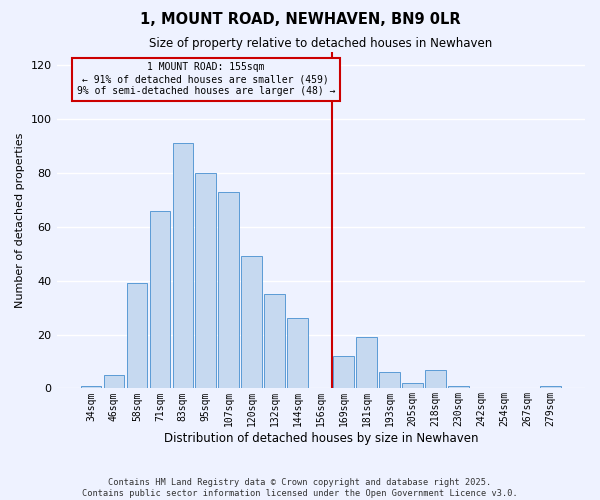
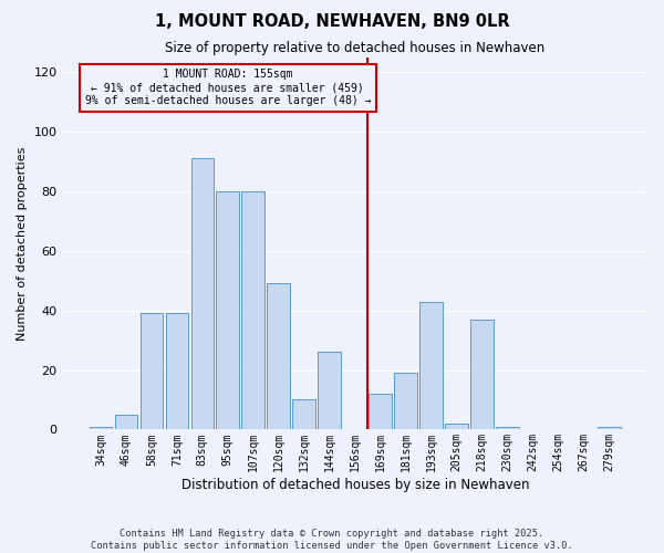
71sqm: 66 -> 39
107sqm: 73 -> 80
132sqm: 35 -> 10
193sqm: 6 -> 43
218sqm: 7 -> 37
